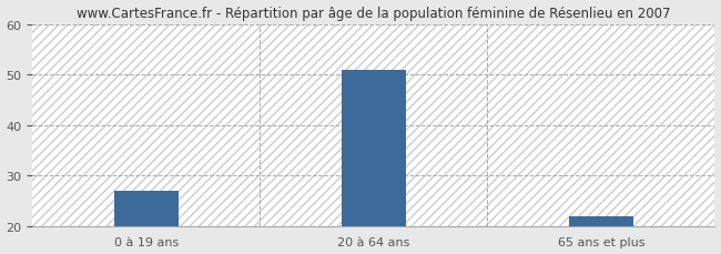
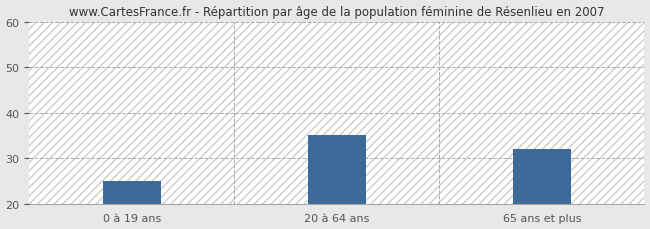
0 à 19 ans: 27 -> 25
20 à 64 ans: 51 -> 35
65 ans et plus: 22 -> 32
